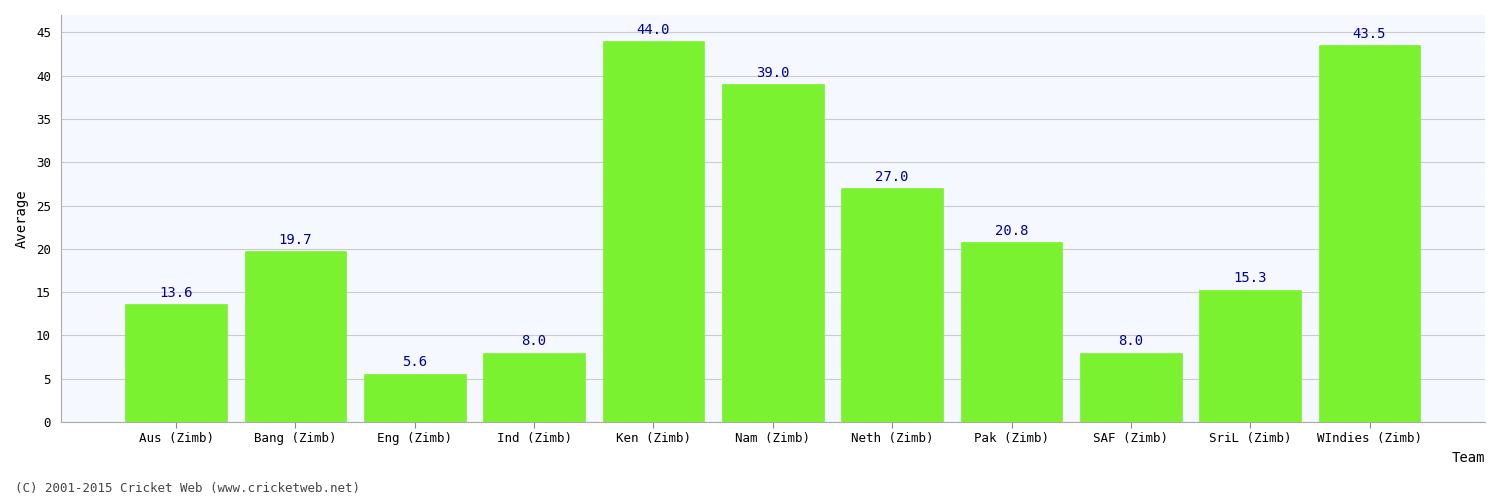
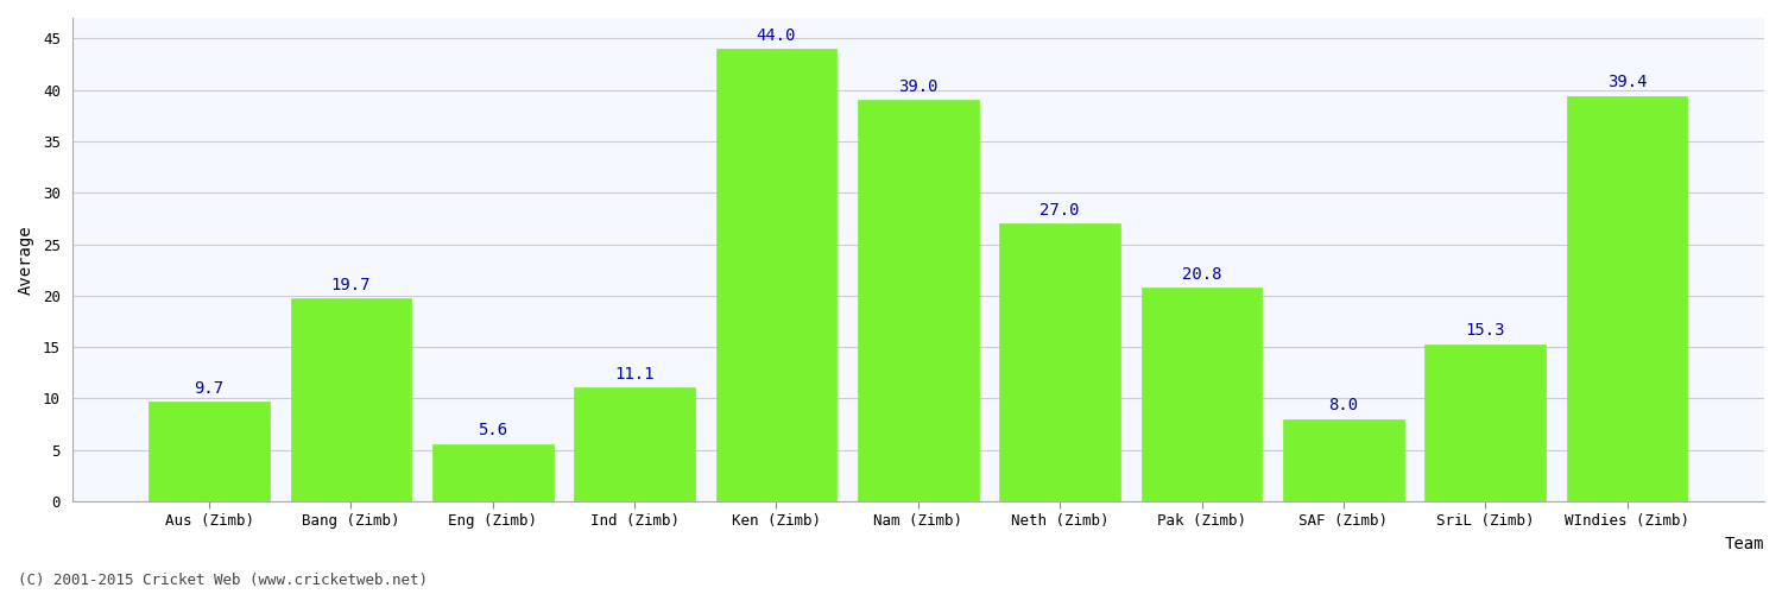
Aus (Zimb): 13.6 -> 9.7
Ind (Zimb): 8.0 -> 11.1
WIndies (Zimb): 43.5 -> 39.4
